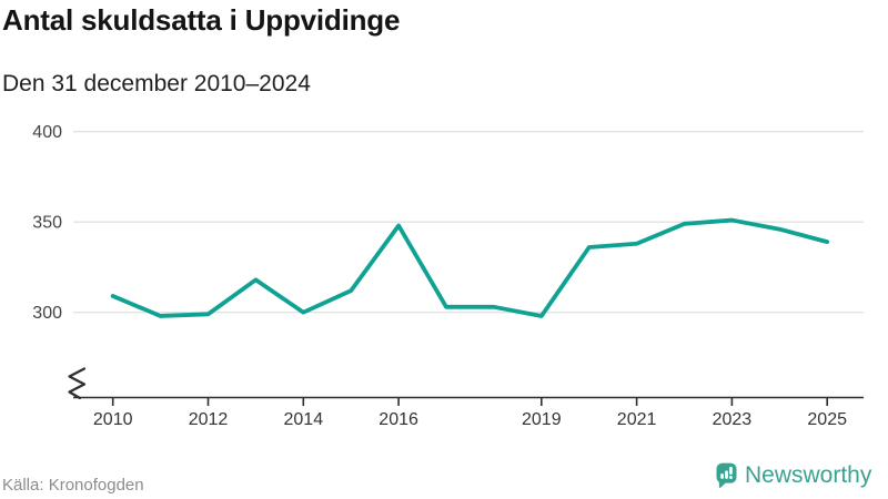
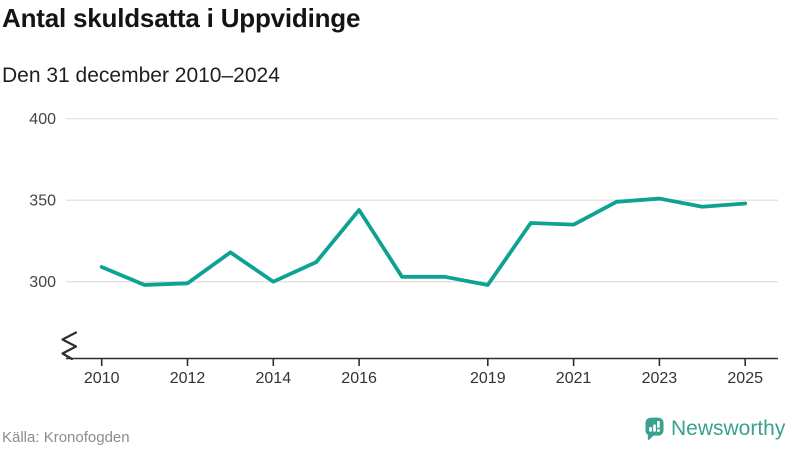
2016: 348 -> 344
2021: 338 -> 335
2025: 339 -> 348
